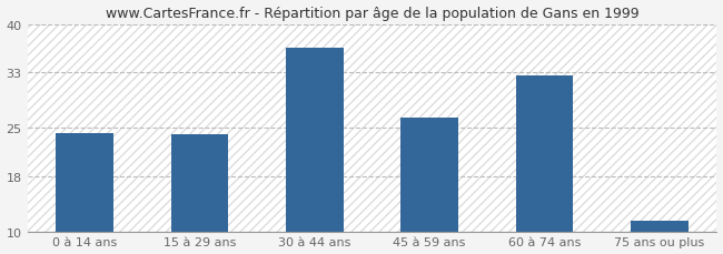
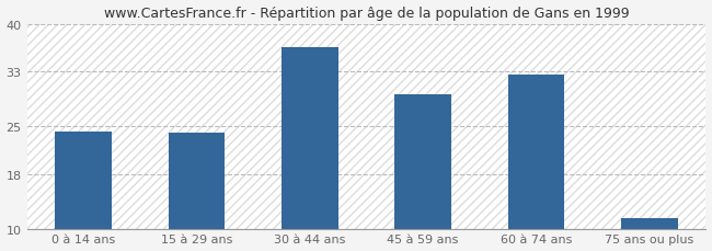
45 à 59 ans: 26.5 -> 29.6
